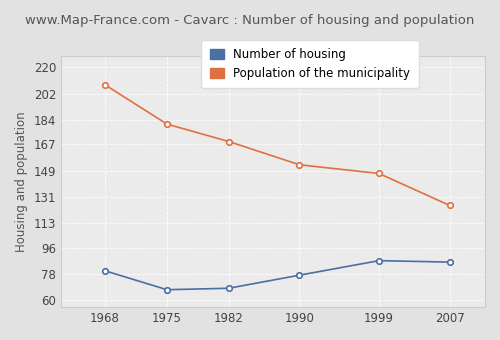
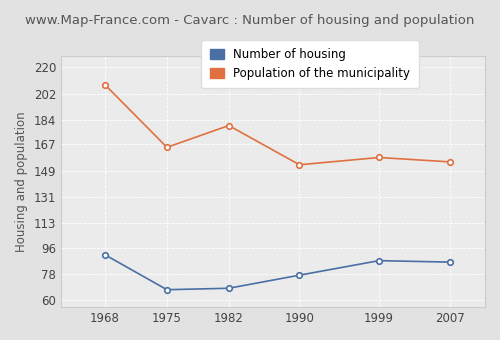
Number of housing/1968: 80 -> 91
Population of the municipality/1975: 181 -> 165
Population of the municipality/1982: 169 -> 180
Population of the municipality/1999: 147 -> 158
Population of the municipality/2007: 125 -> 155
